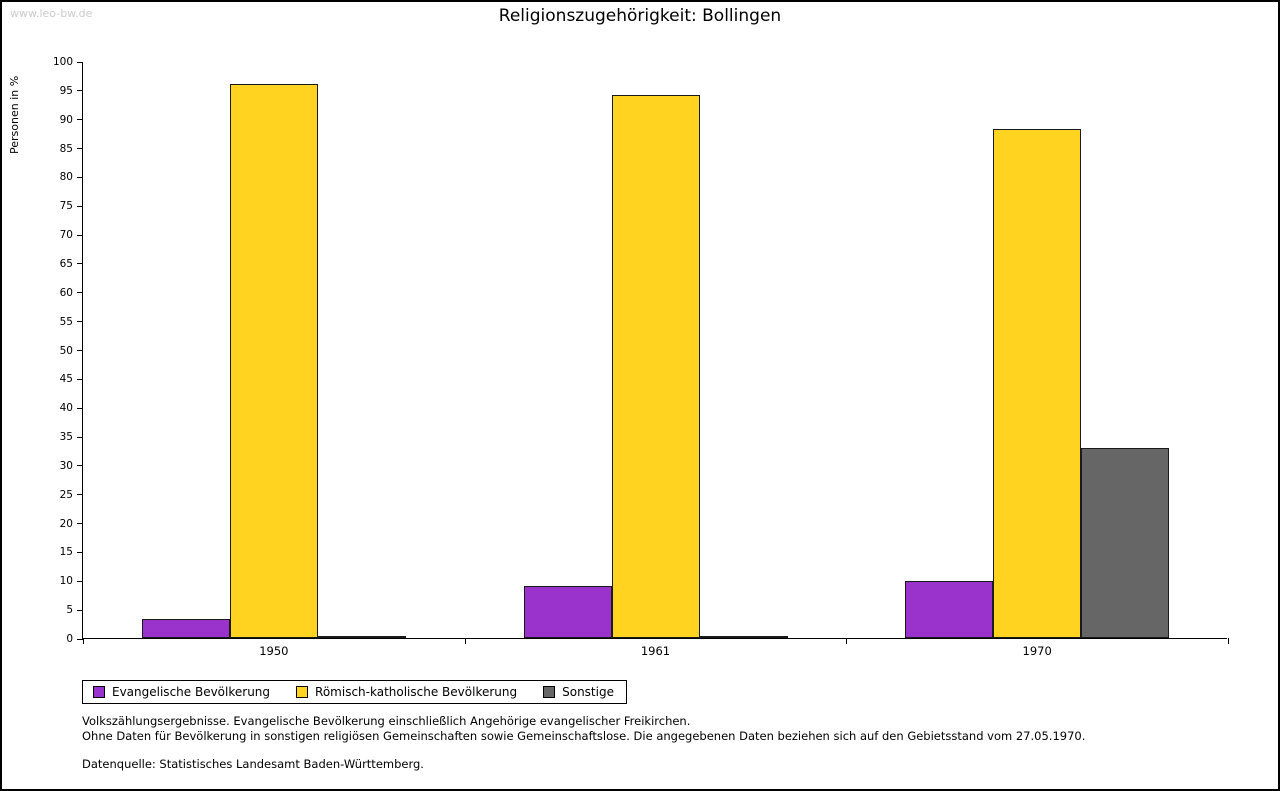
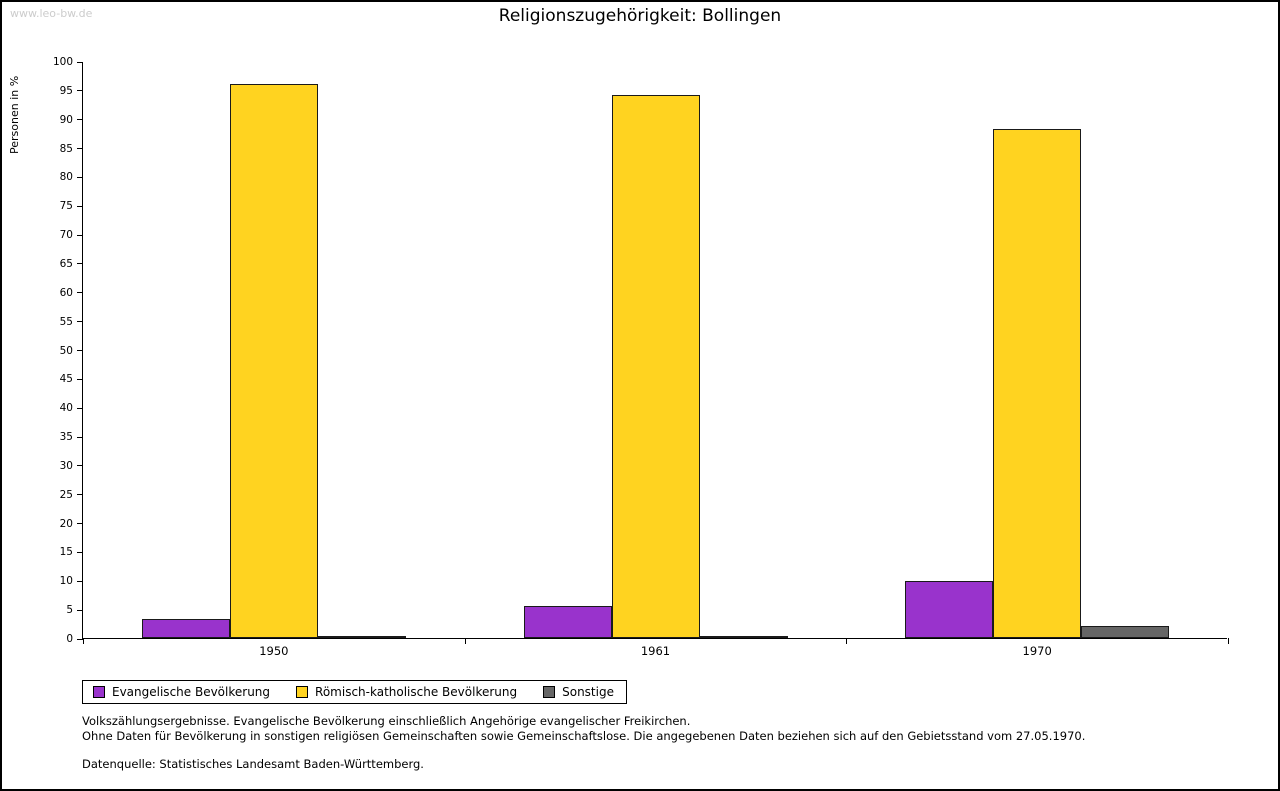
Evangelische Bevölkerung/1961: 9 -> 6
Sonstige/1970: 33 -> 2
